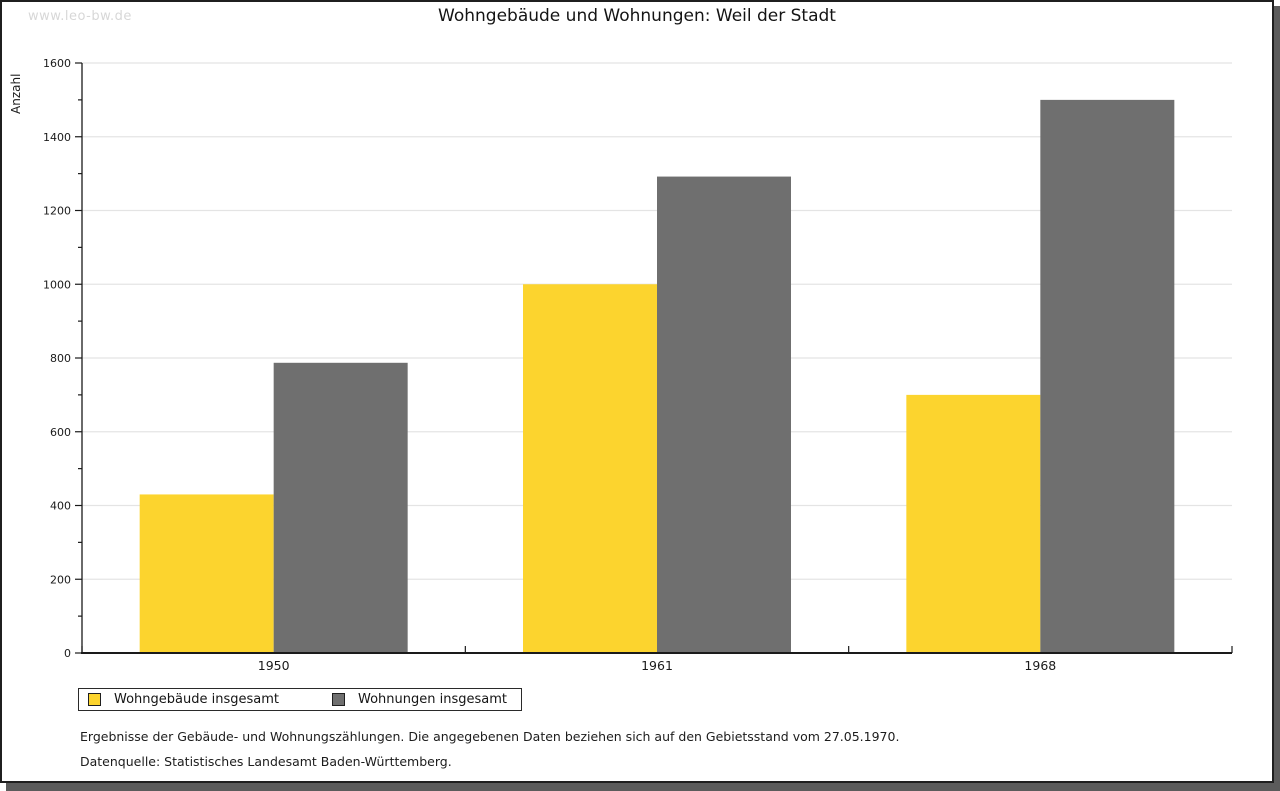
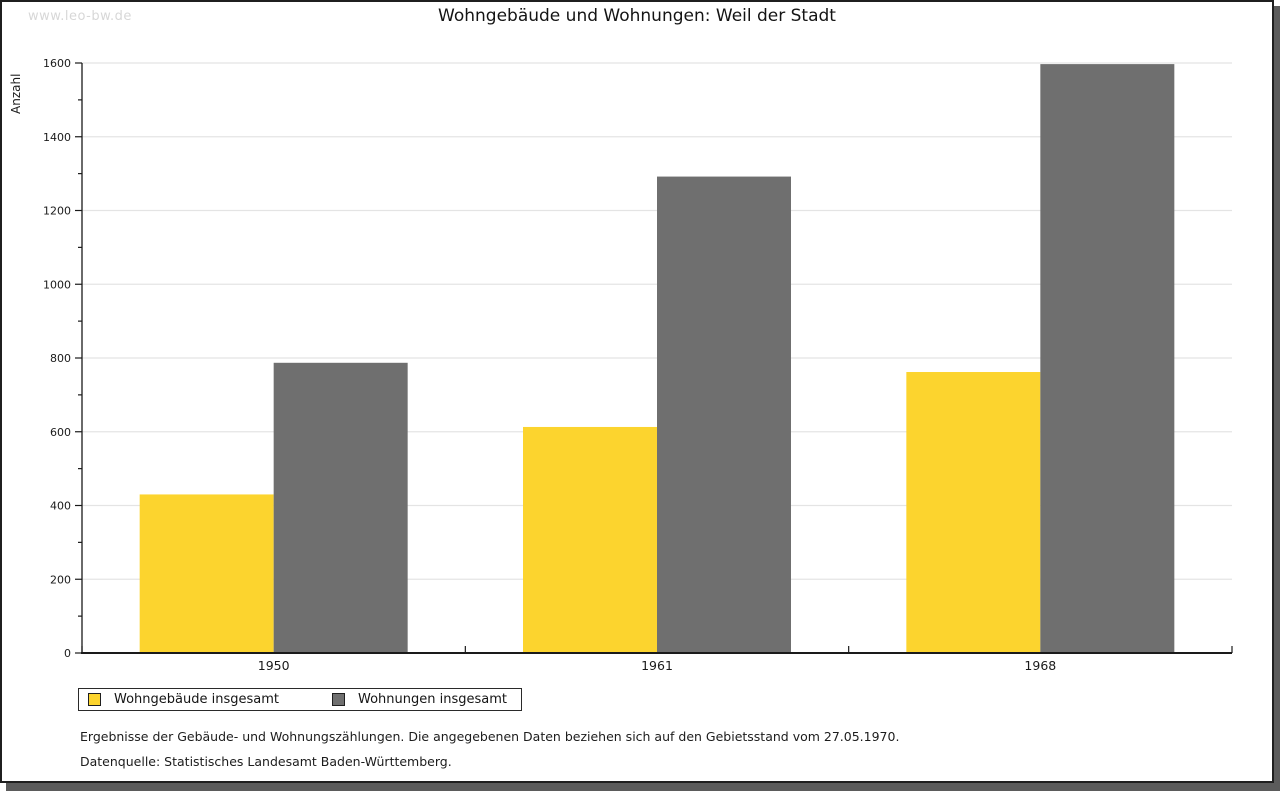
Wohngebäude insgesamt/1961: 1000 -> 610
Wohngebäude insgesamt/1968: 700 -> 760
Wohnungen insgesamt/1968: 1500 -> 1600
